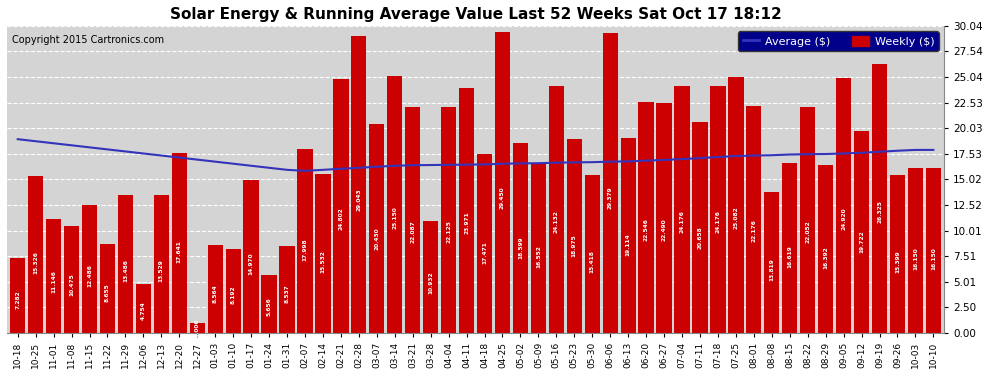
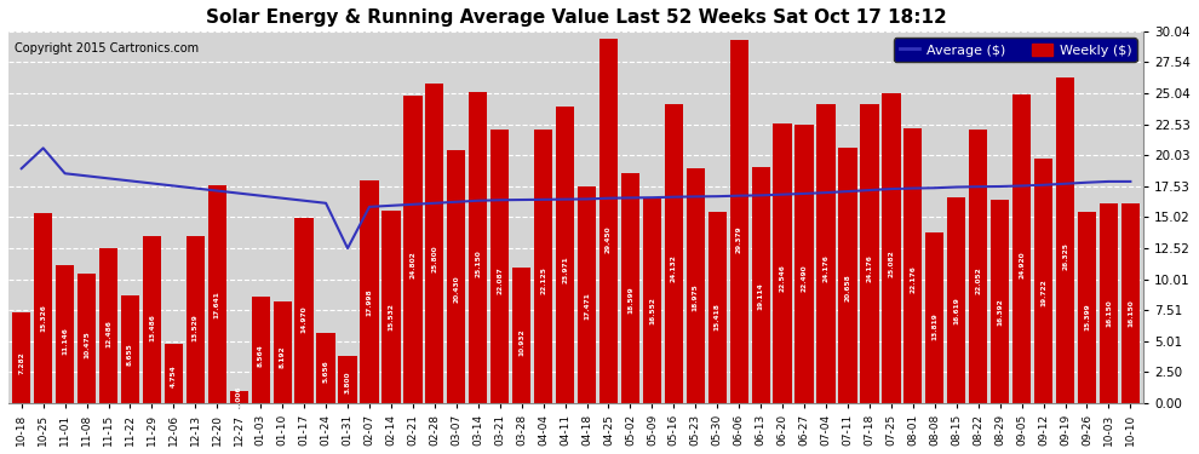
Average ($)/10-25: 18.8 -> 20.6
Weekly ($)/01-31: 8.5 -> 3.8
Average ($)/01-31: 15.9 -> 12.5
Weekly ($)/02-28: 29.0 -> 25.8
